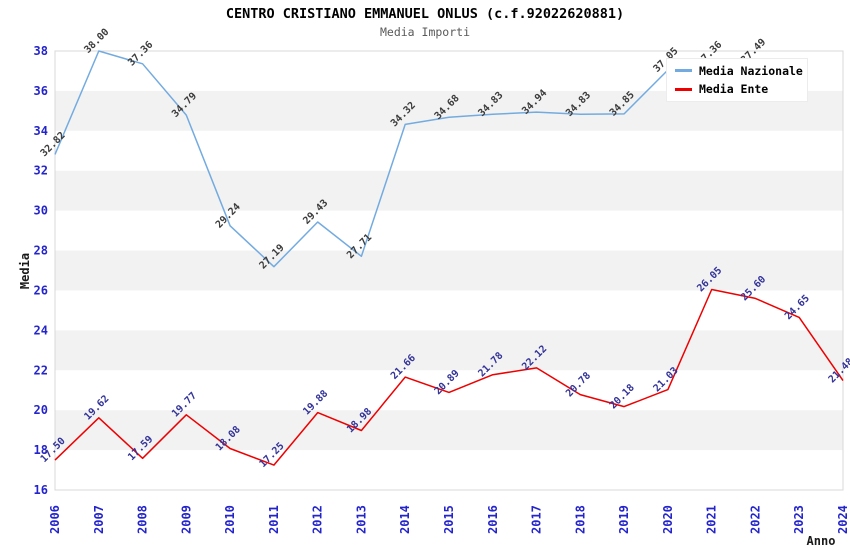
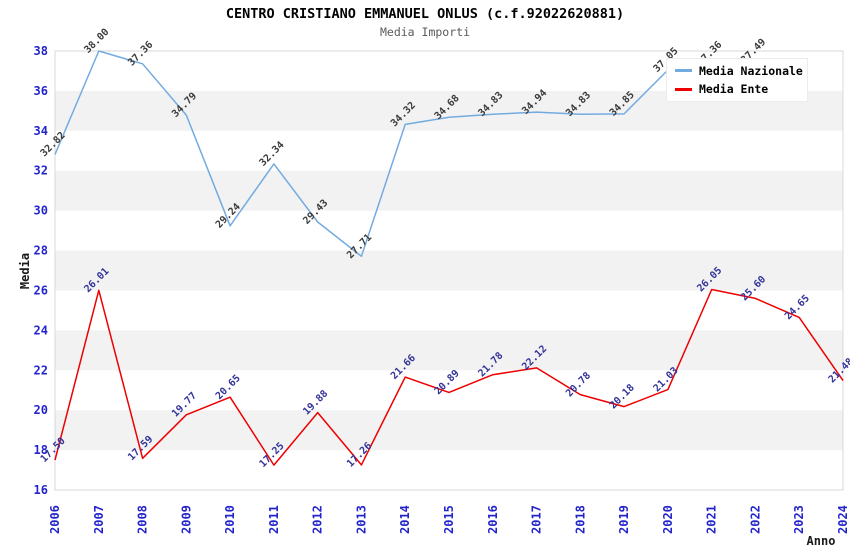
Media Ente/2007: 19.62 -> 26.01
Media Ente/2010: 18.08 -> 20.65
Media Nazionale/2011: 27.19 -> 32.34
Media Ente/2013: 18.98 -> 17.26
